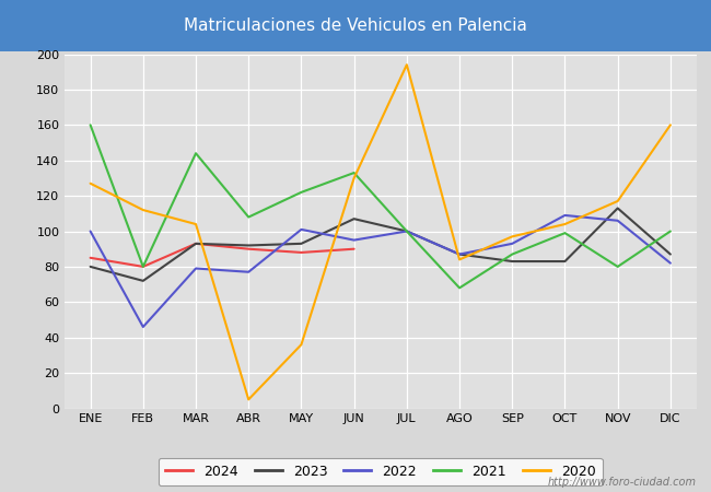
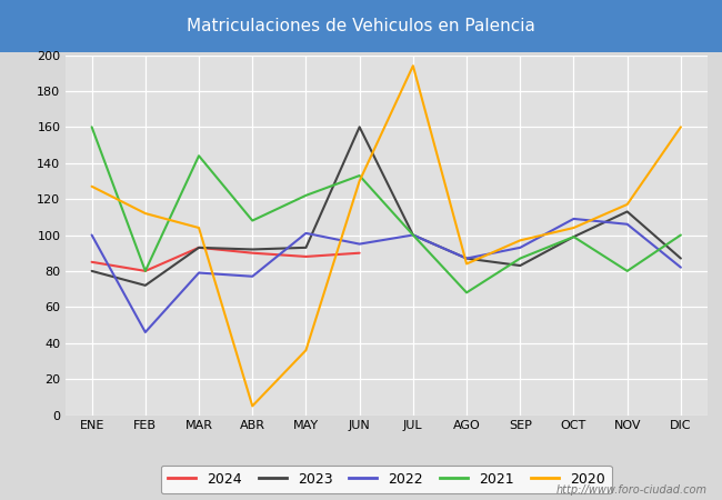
2023/JUN: 107 -> 160
2023/OCT: 83 -> 99
